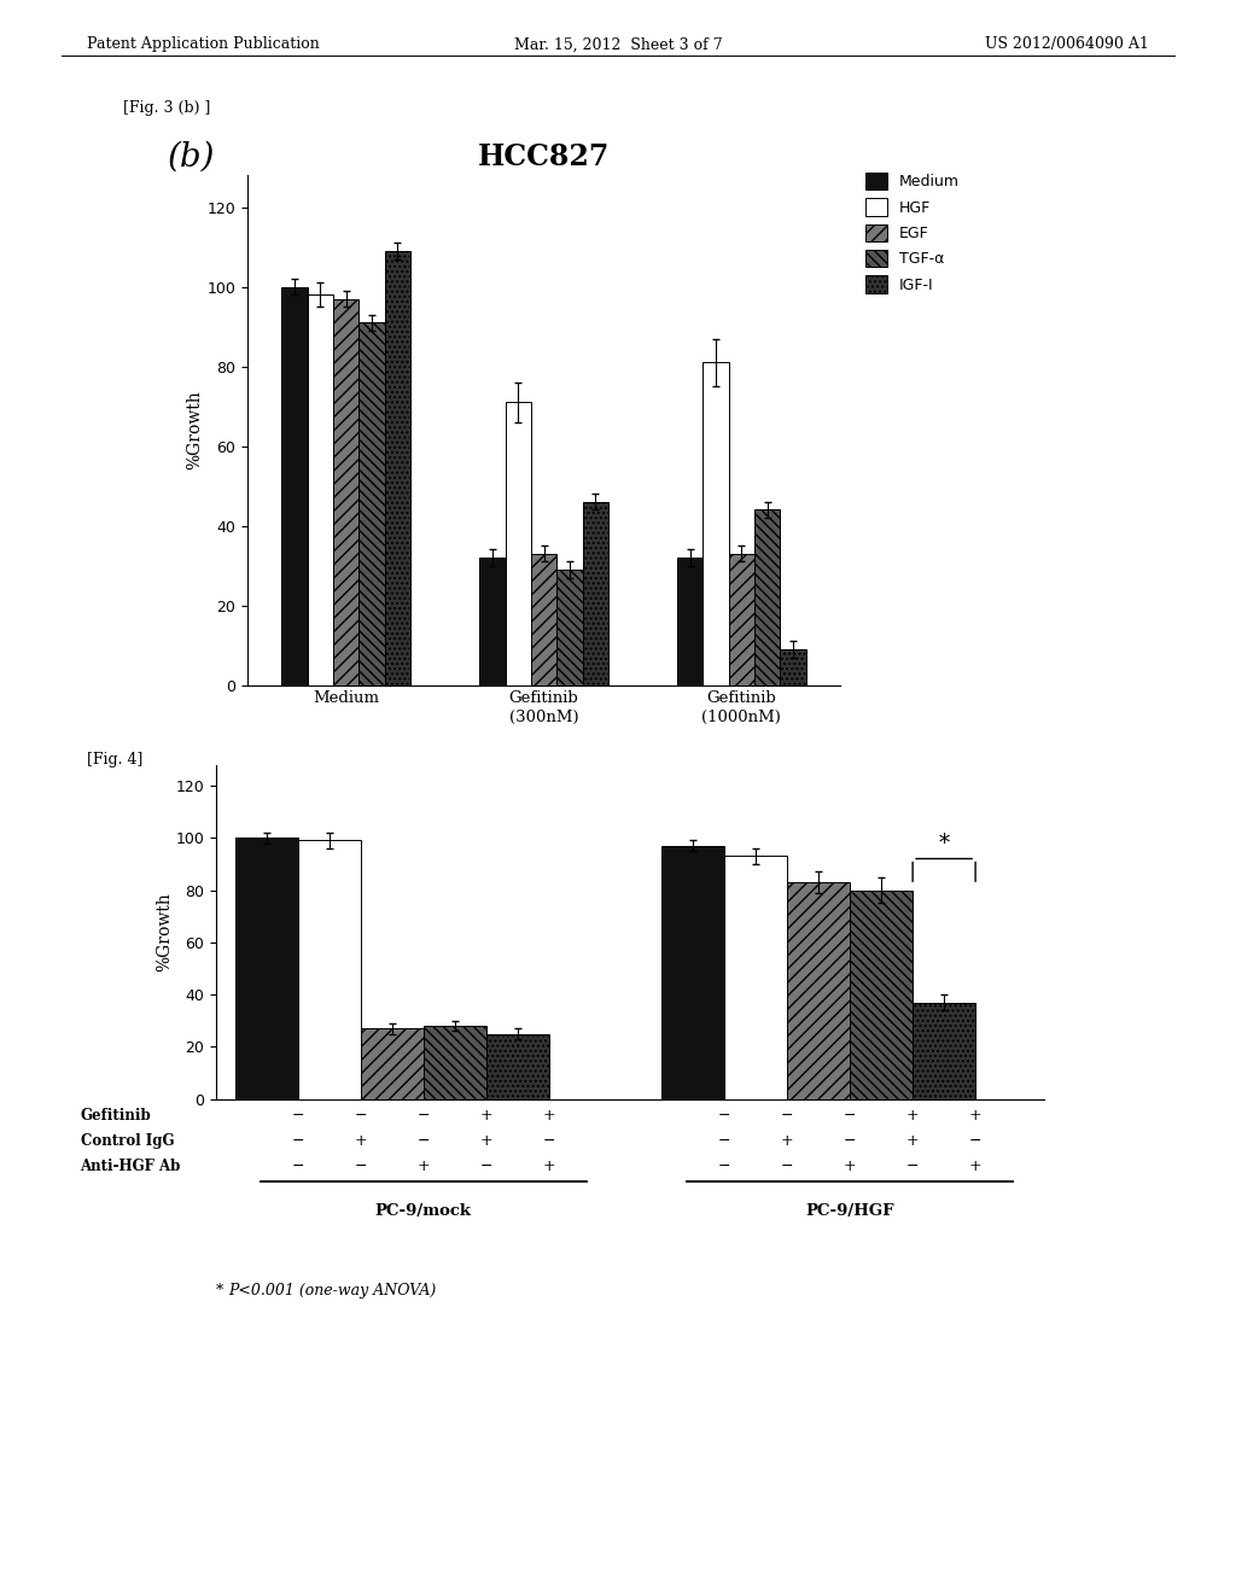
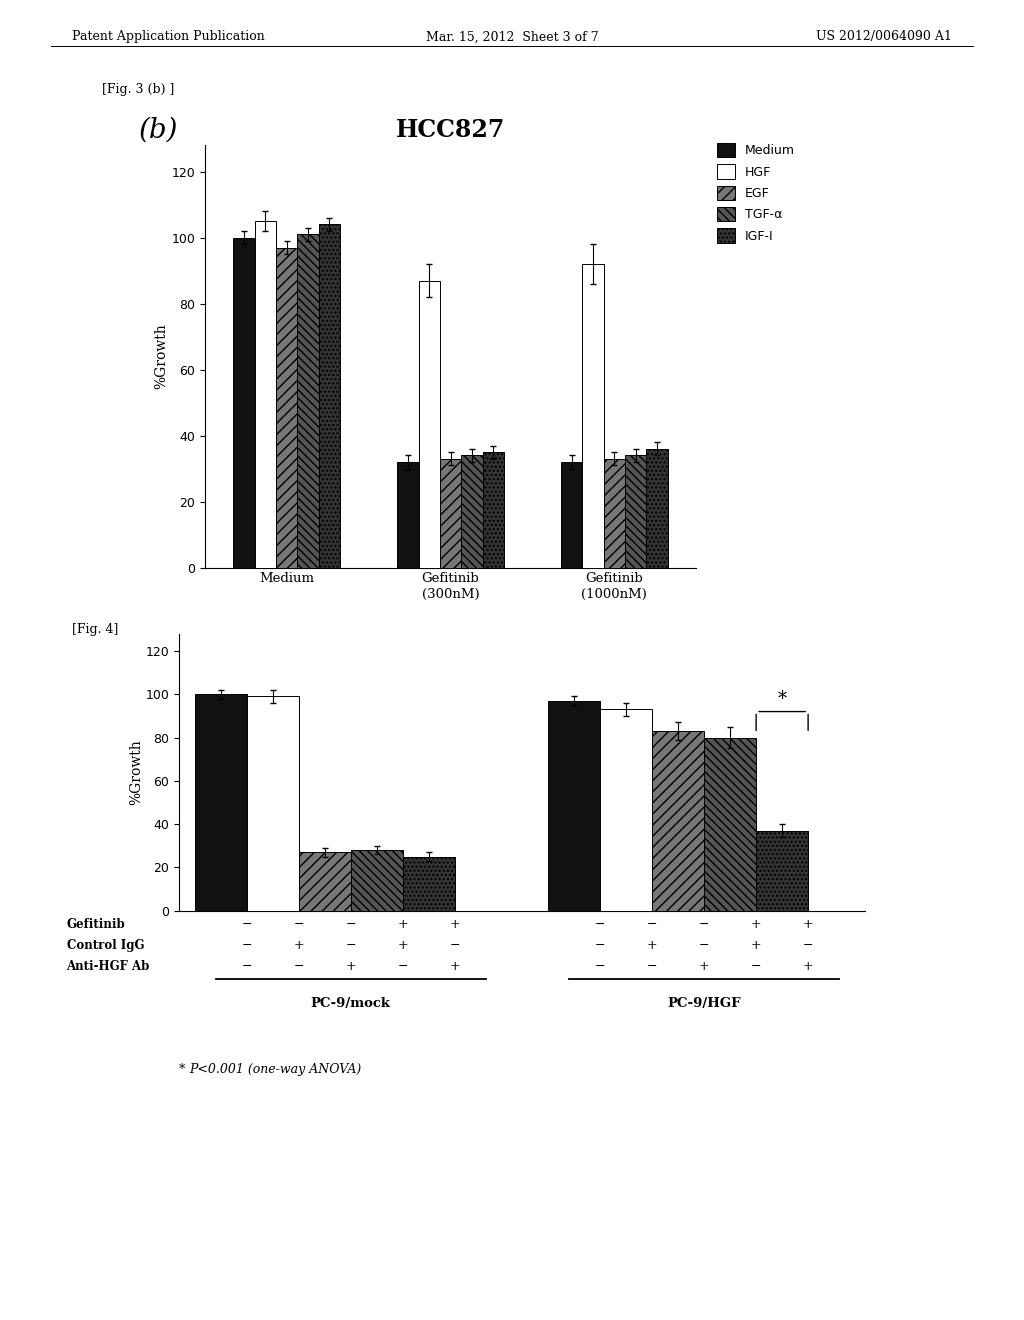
HCC827/HGF/Medium: 98 -> 105
HCC827/TGF-α/Medium: 91 -> 101
HCC827/IGF-I/Medium: 109 -> 104
HCC827/HGF/Gefitinib (300nM): 71 -> 87
HCC827/TGF-α/Gefitinib (300nM): 29 -> 34
HCC827/IGF-I/Gefitinib (300nM): 46 -> 35
HCC827/HGF/Gefitinib (1000nM): 81 -> 92
HCC827/TGF-α/Gefitinib (1000nM): 44 -> 34
HCC827/IGF-I/Gefitinib (1000nM): 9 -> 36
